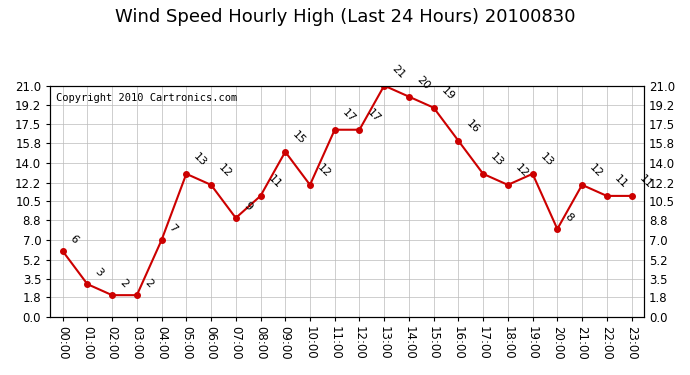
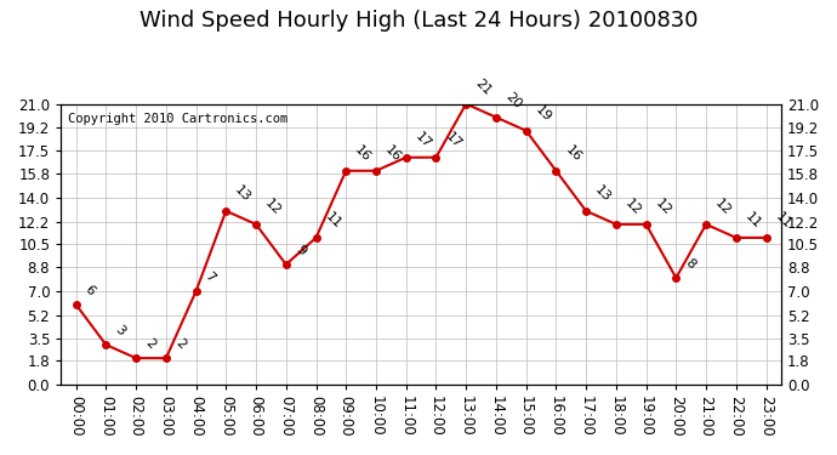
09:00: 15 -> 16
10:00: 12 -> 16
19:00: 13 -> 12
